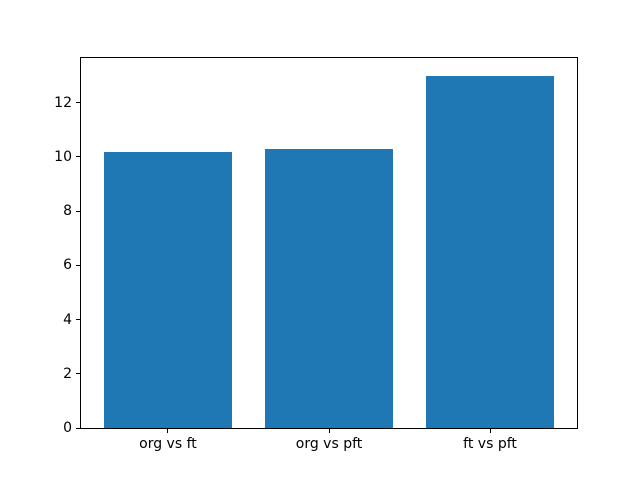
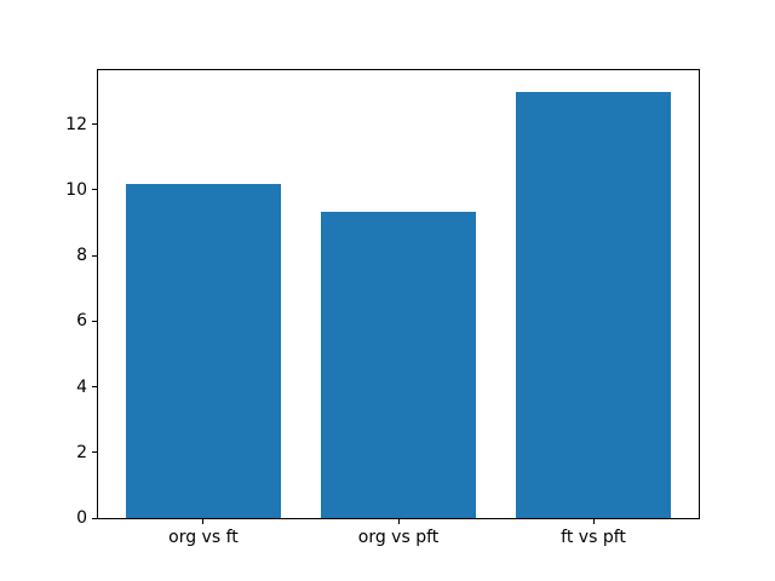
org vs pft: 10.3 -> 9.3
